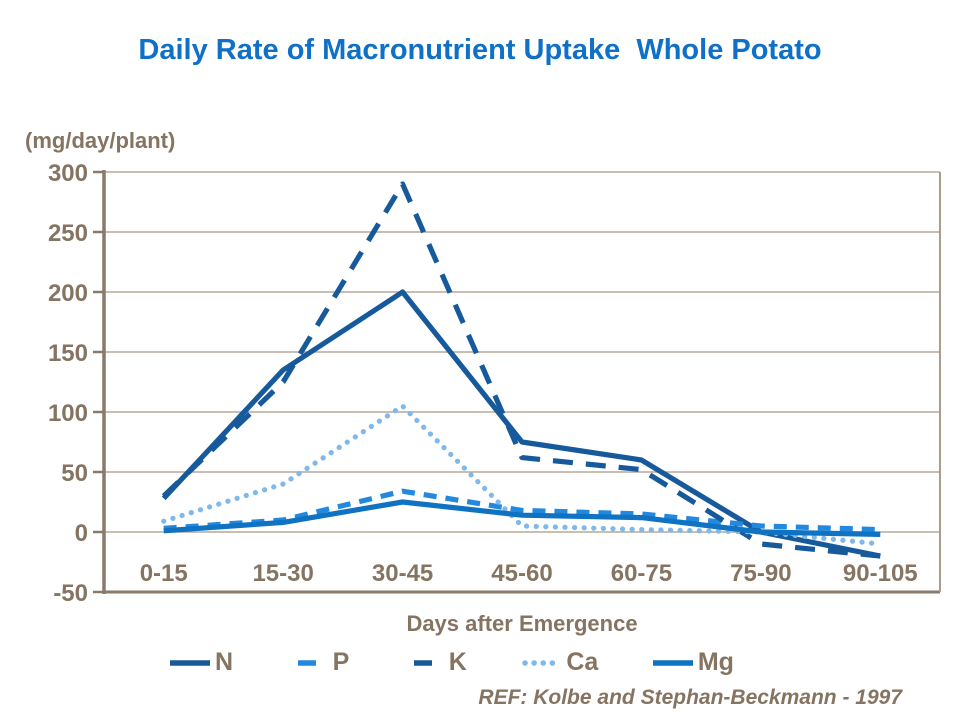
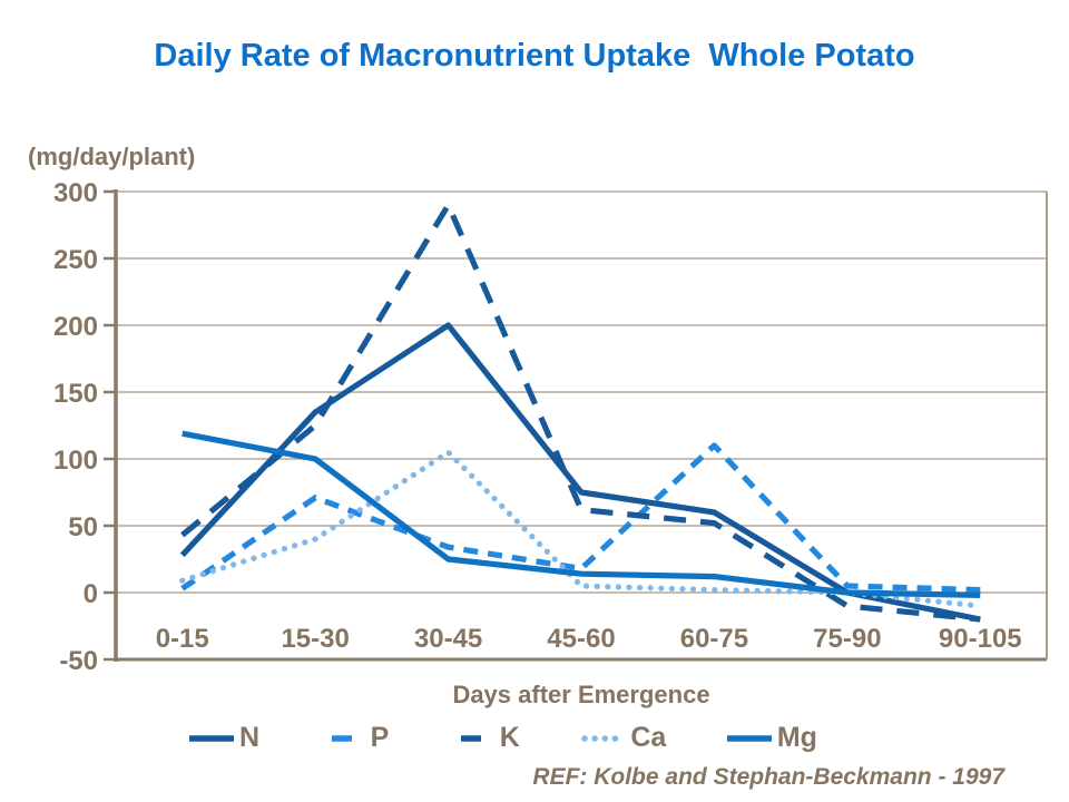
K/0-15: 30 -> 43
Mg/0-15: 1 -> 119
P/15-30: 10 -> 71
Mg/15-30: 8 -> 100
P/60-75: 15 -> 110
